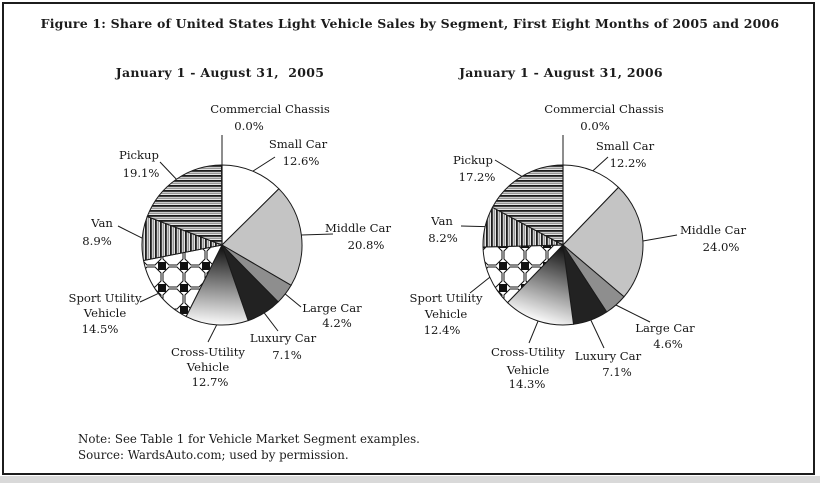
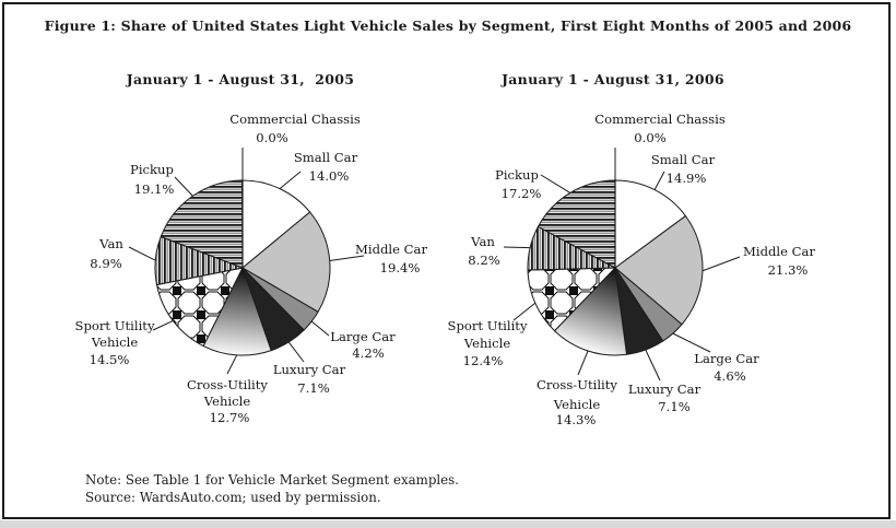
January 1 - August 31, 2005/Small Car: 12.6% -> 14.0%
January 1 - August 31, 2005/Middle Car: 20.8% -> 19.4%
January 1 - August 31, 2006/Small Car: 12.2% -> 14.9%
January 1 - August 31, 2006/Middle Car: 24.0% -> 21.3%
